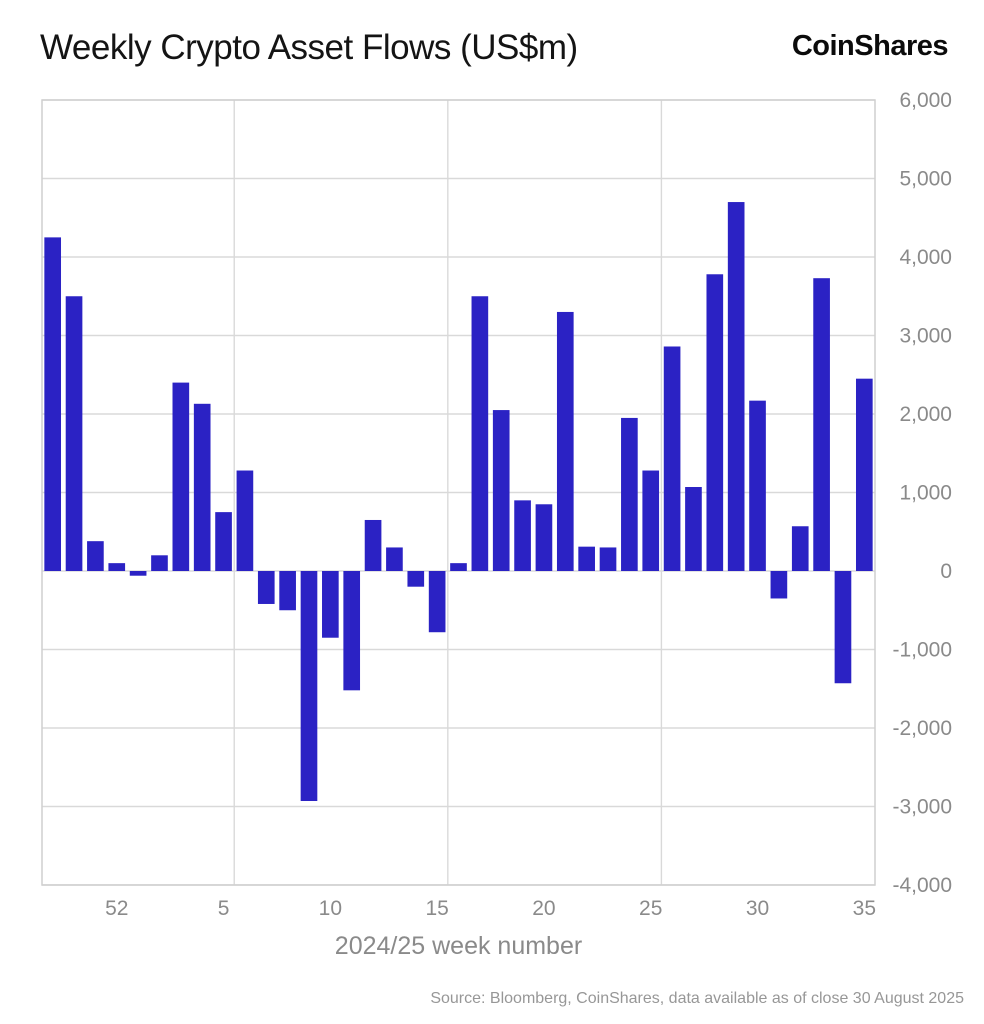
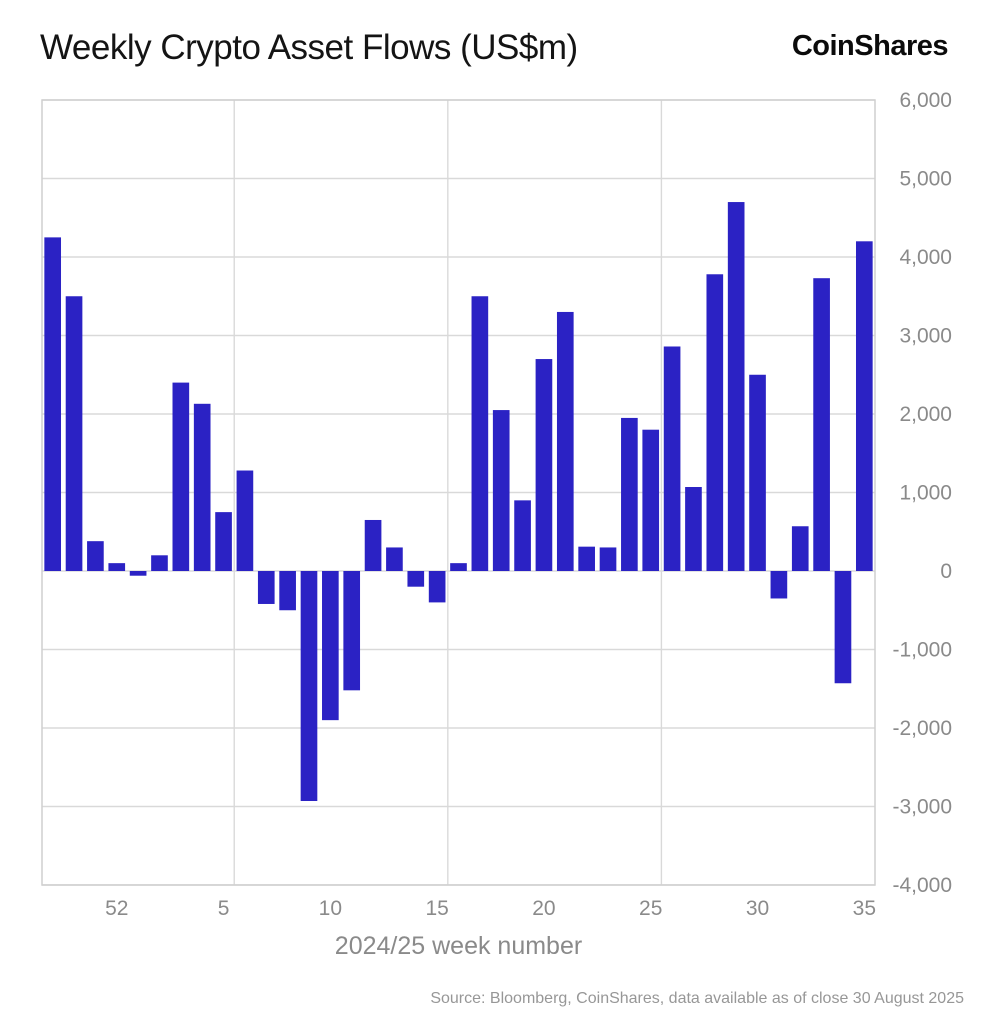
10: -800 -> -1900
15: -800 -> -400
20: 800 -> 2700
25: 1300 -> 1800
30: 2200 -> 2500
35: 2400 -> 4200
